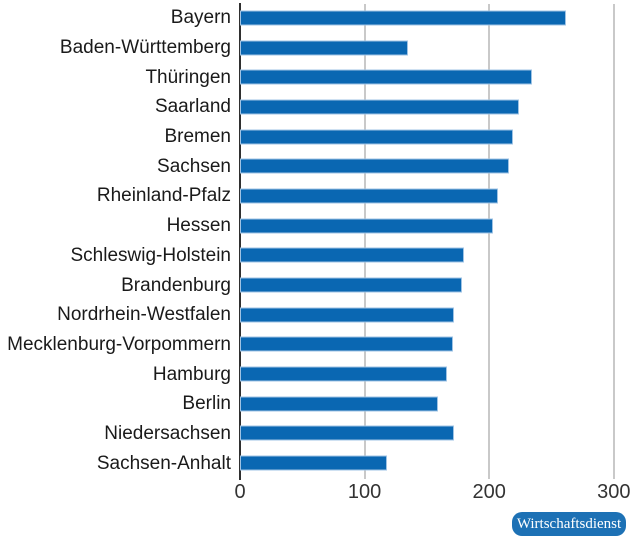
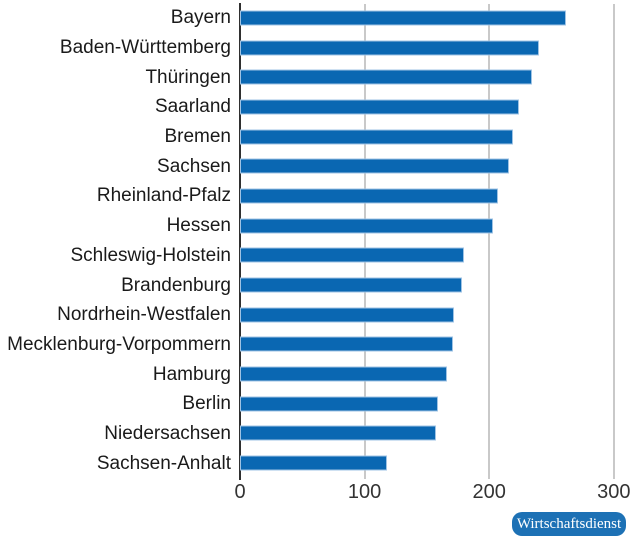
Baden-Württemberg: 135 -> 240
Niedersachsen: 172 -> 157
